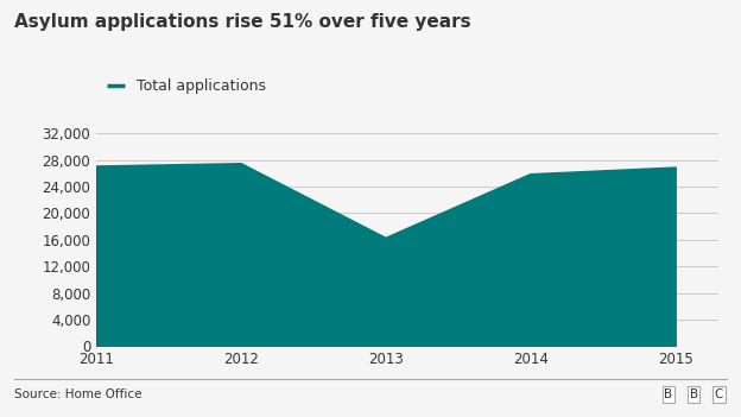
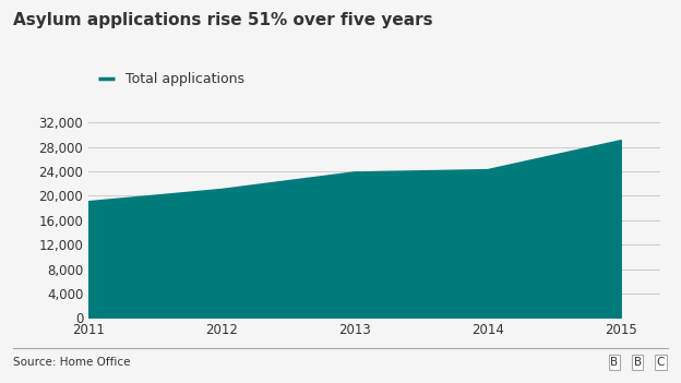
2011: 27,000 -> 19,000
2012: 27,400 -> 21,000
2013: 16,200 -> 23,800
2014: 25,800 -> 24,200
2015: 26,800 -> 29,000
